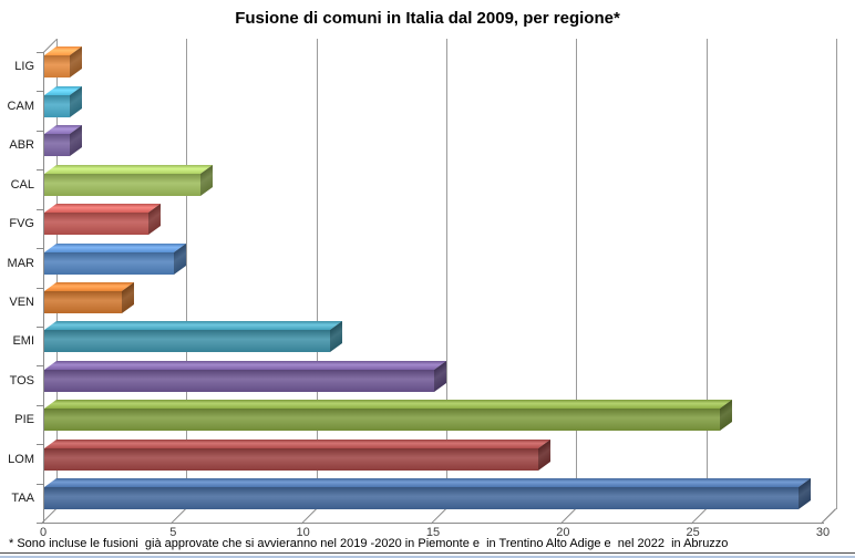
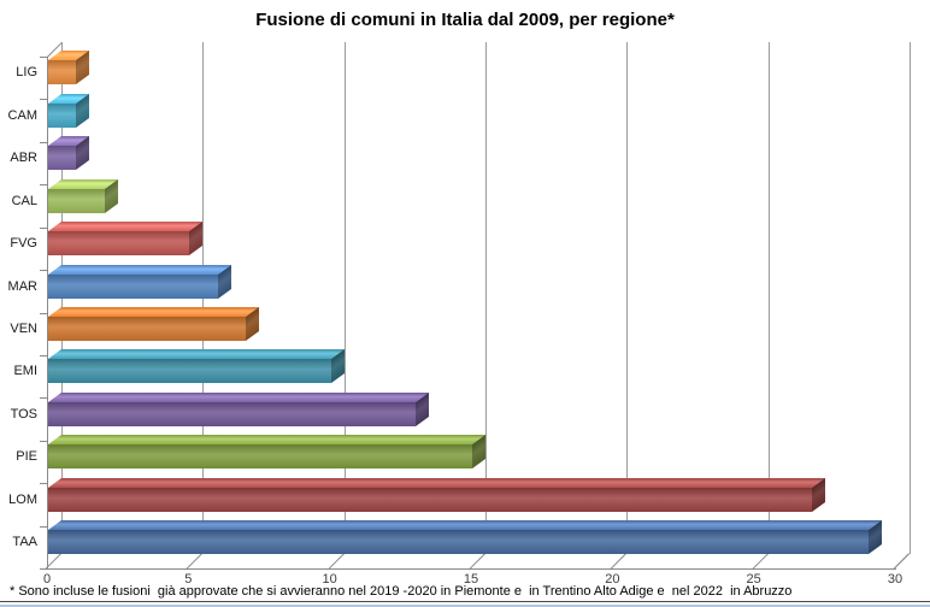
CAL: 6 -> 2
FVG: 4 -> 5
MAR: 5 -> 6
VEN: 3 -> 7
EMI: 11 -> 10
TOS: 15 -> 13
PIE: 26 -> 15
LOM: 19 -> 27
